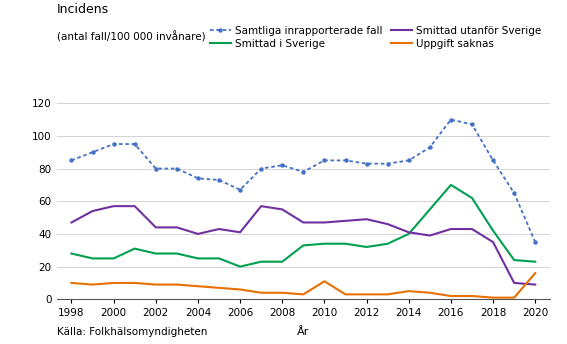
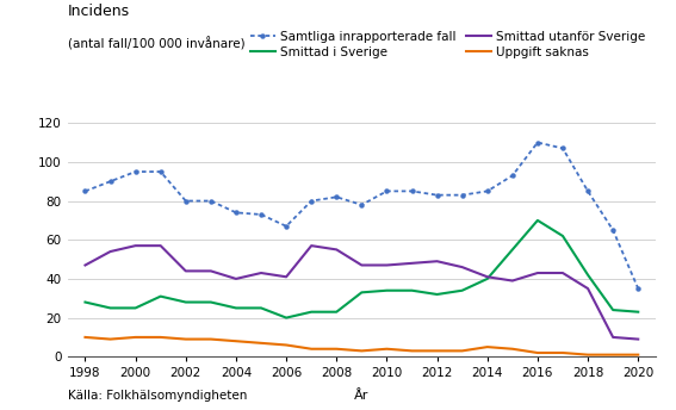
Uppgift saknas/2010: 11 -> 4
Uppgift saknas/2020: 16 -> 1
